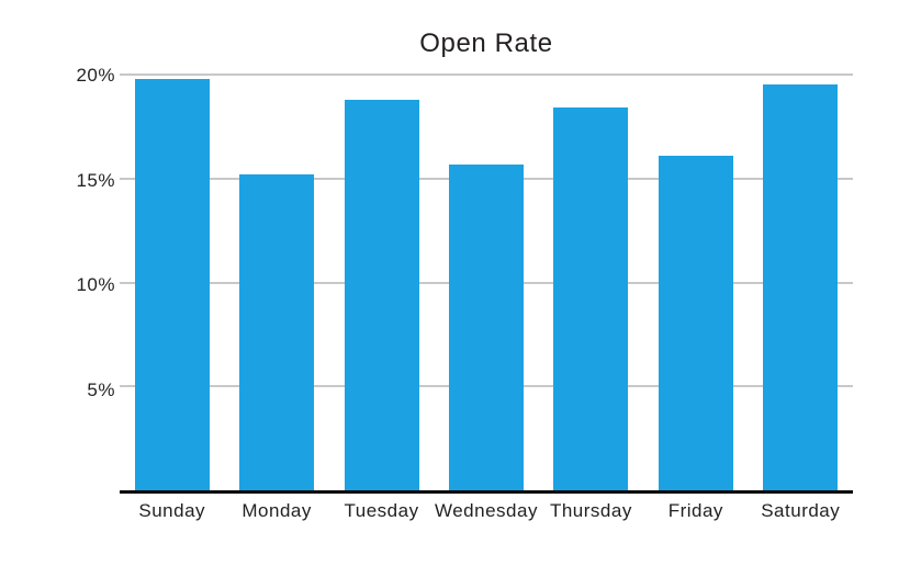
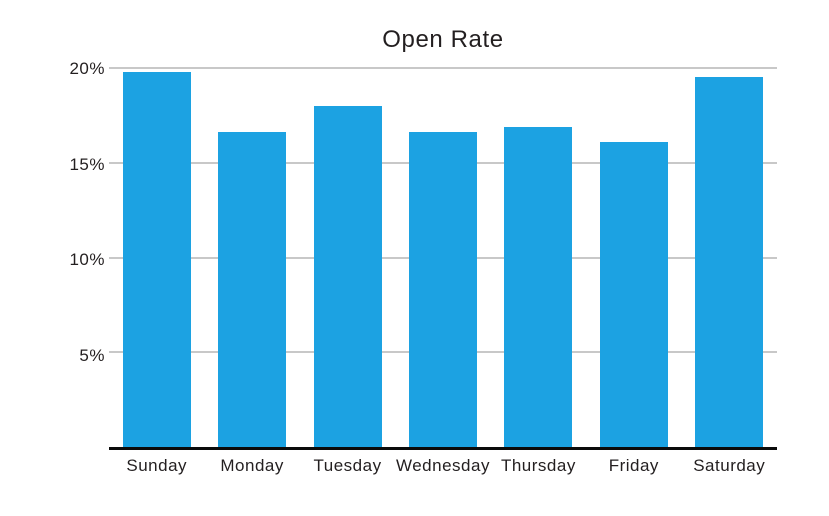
Monday: 15.2% -> 16.6%
Tuesday: 18.8% -> 18.0%
Wednesday: 15.7% -> 16.6%
Thursday: 18.4% -> 16.9%
